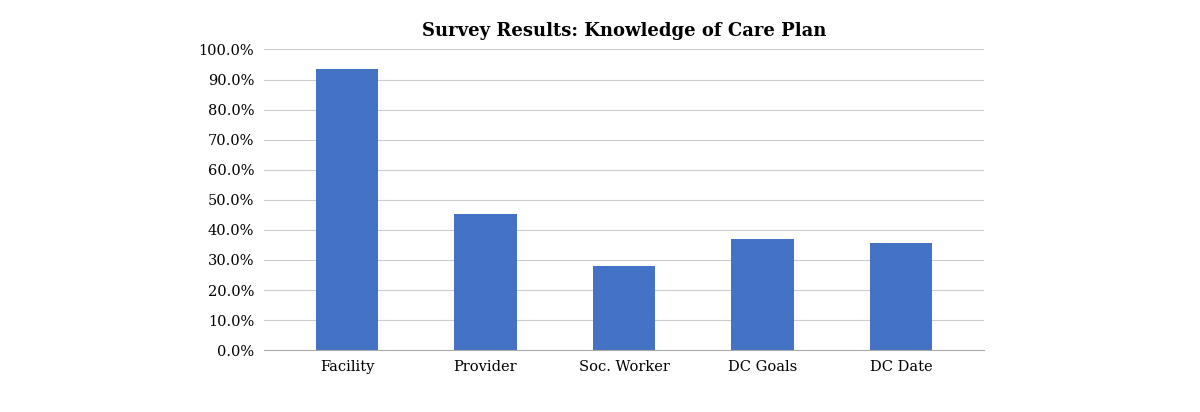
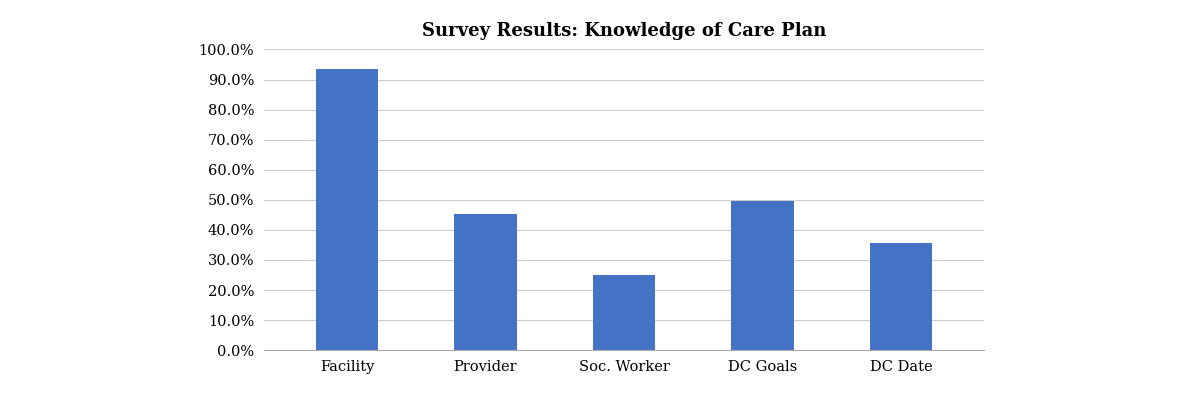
Soc. Worker: 28.1% -> 25.0%
DC Goals: 37.1% -> 49.5%
